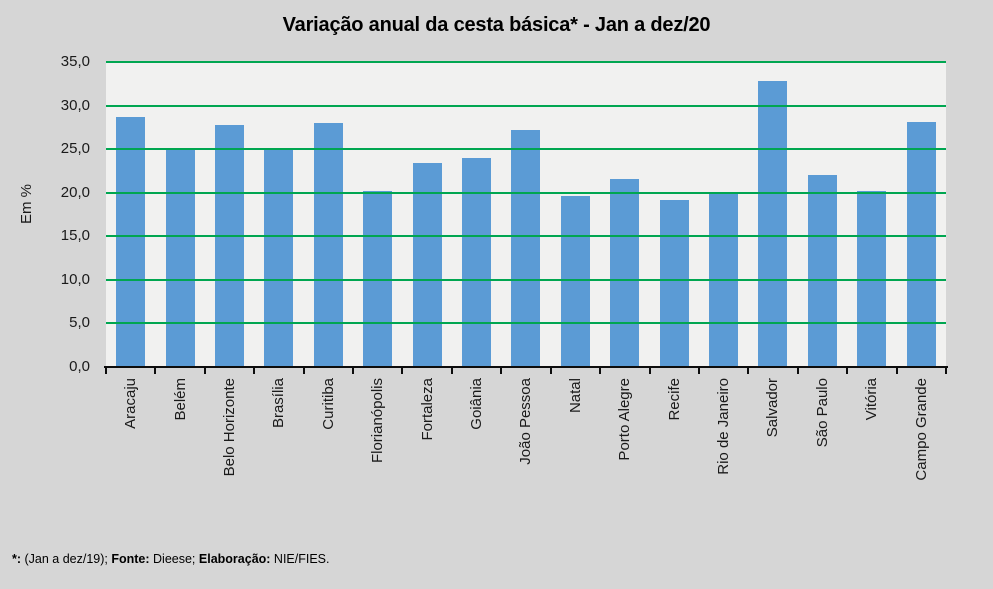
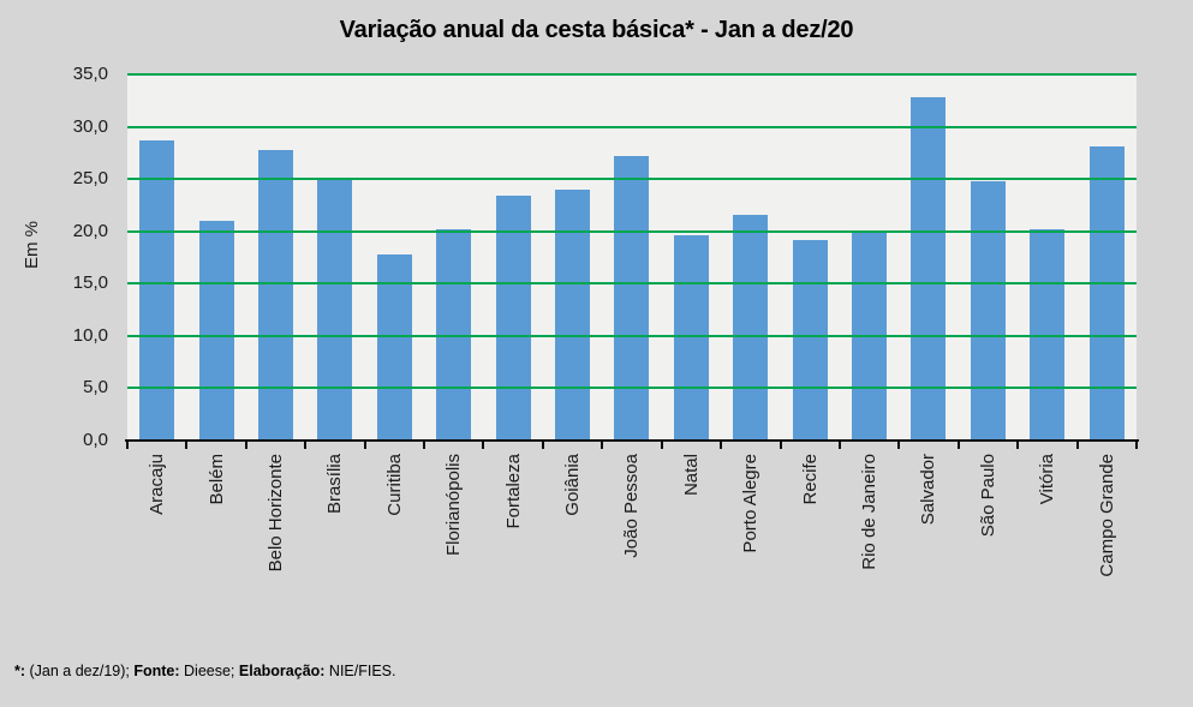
Belém: 25 -> 21
Curitiba: 28 -> 18
São Paulo: 22 -> 25
